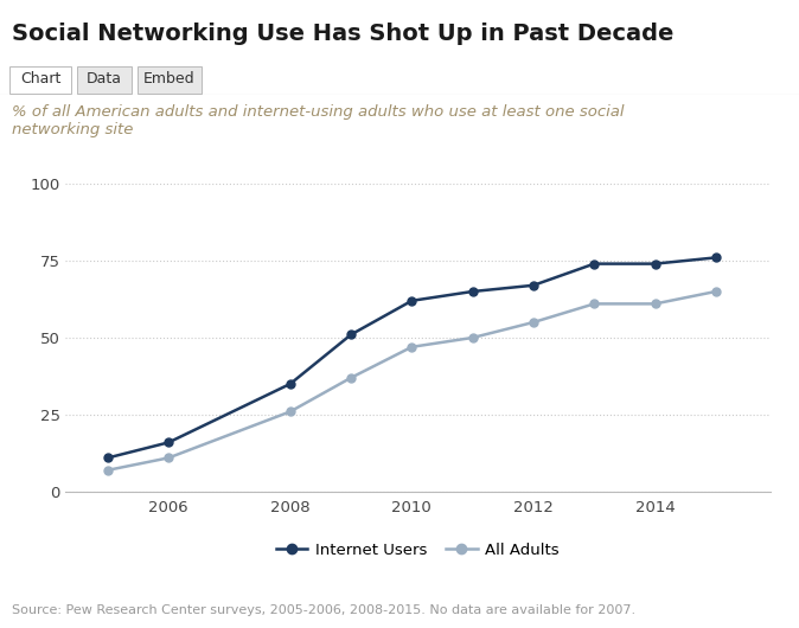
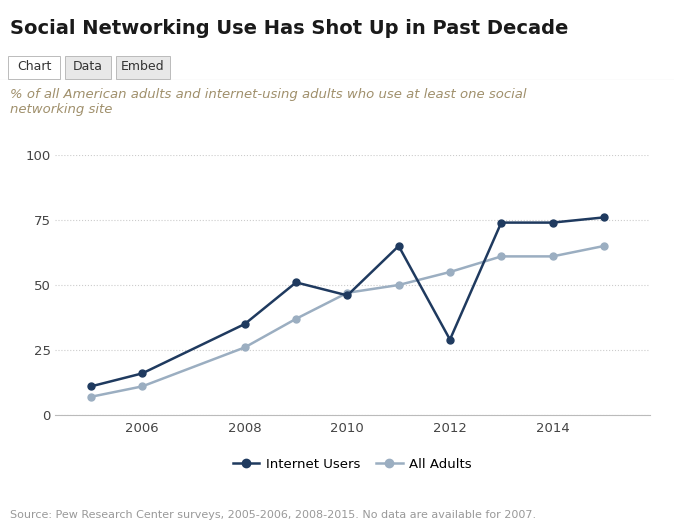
Internet Users/2010: 62 -> 46
Internet Users/2012: 67 -> 29
